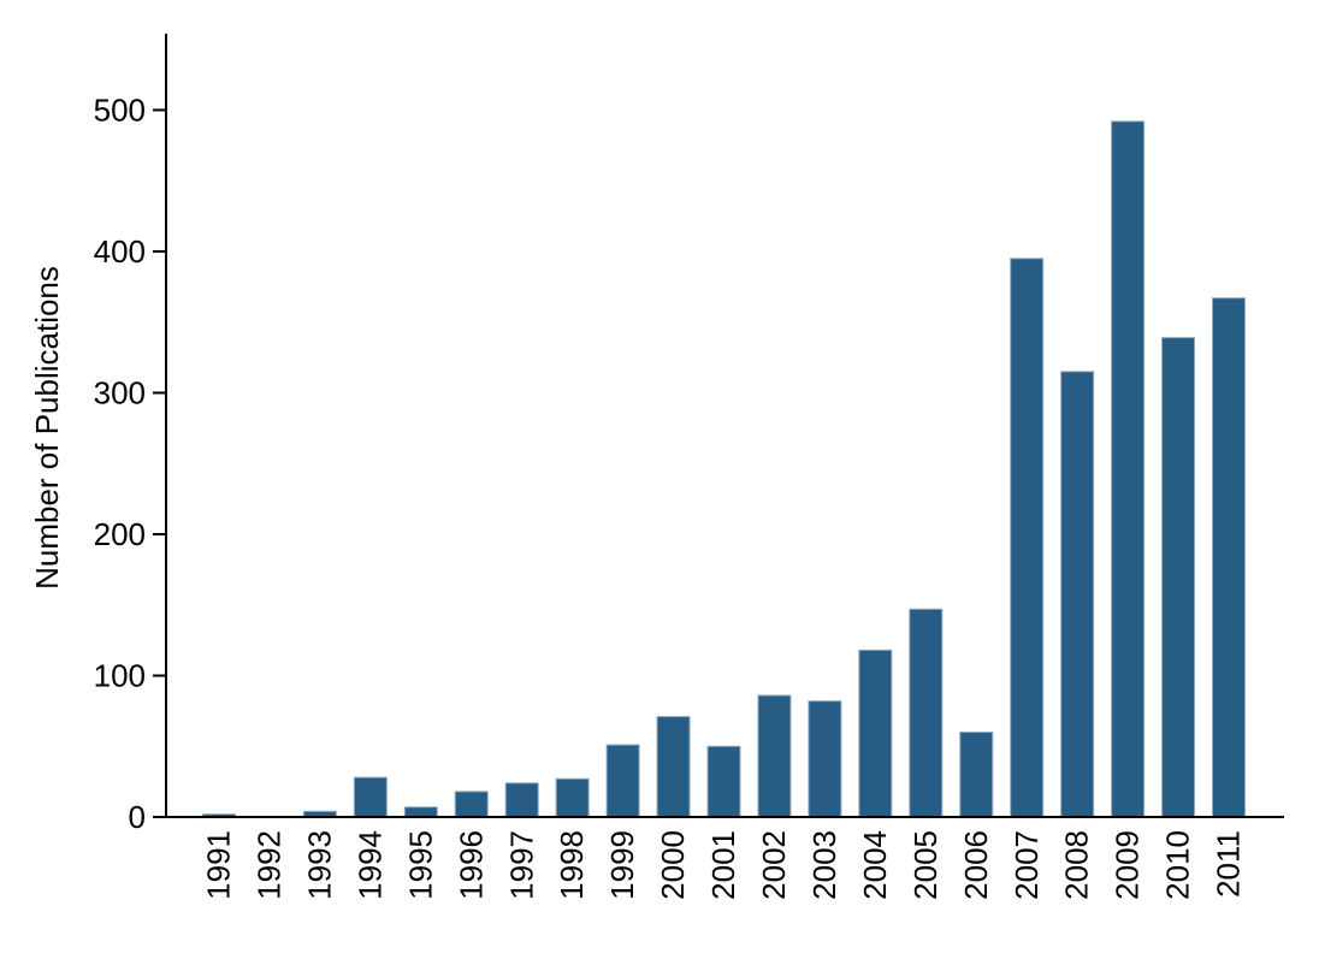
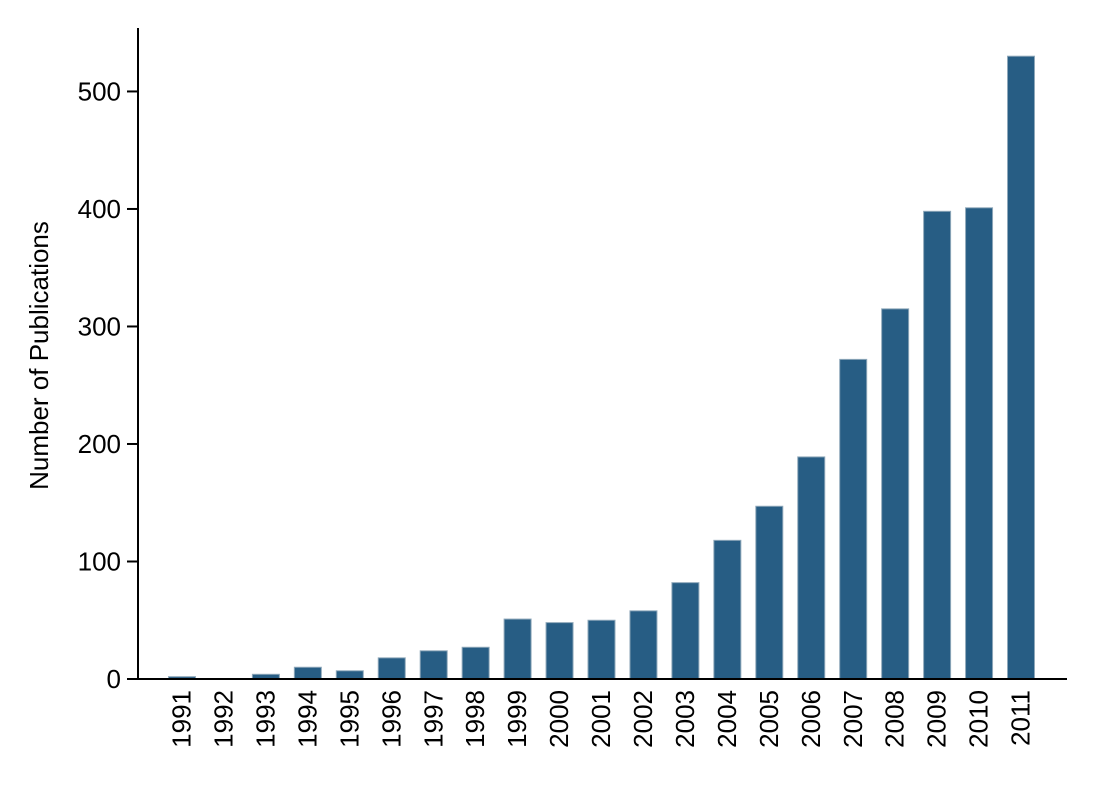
1994: 28 -> 10
2000: 71 -> 48
2002: 86 -> 58
2006: 60 -> 189
2007: 395 -> 272
2009: 492 -> 398
2010: 339 -> 401
2011: 367 -> 530
